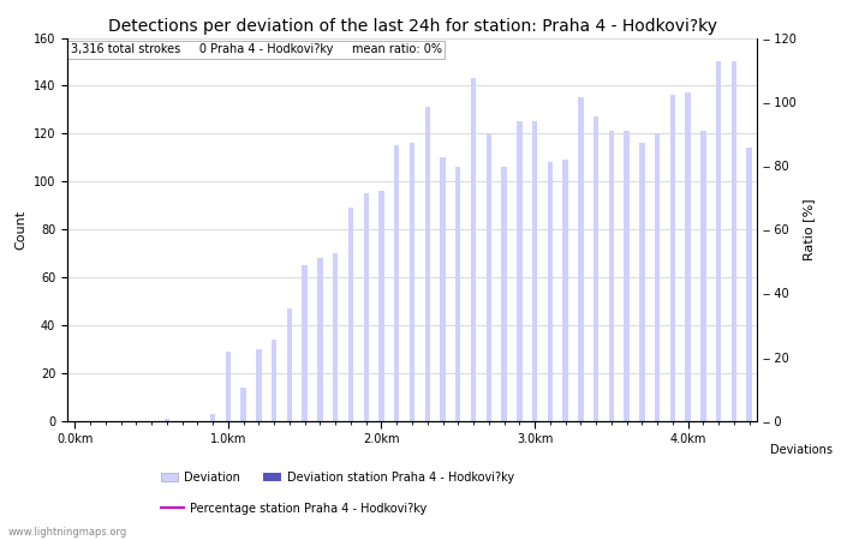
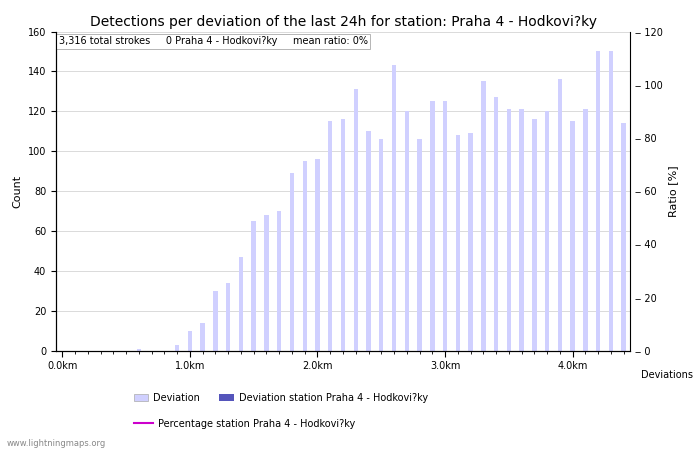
1.0km: 29 -> 10
4.0km: 137 -> 115
